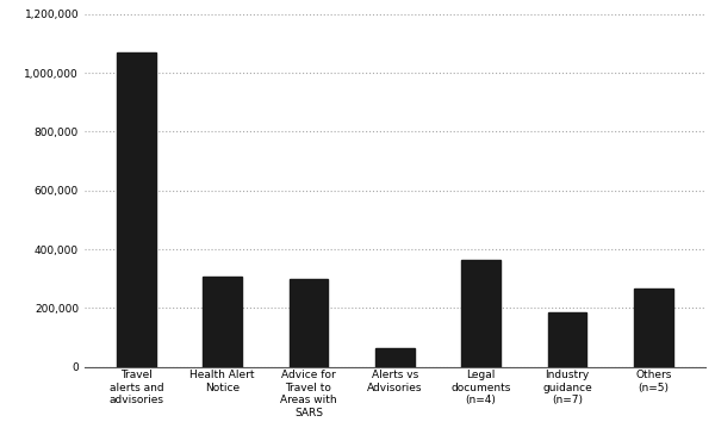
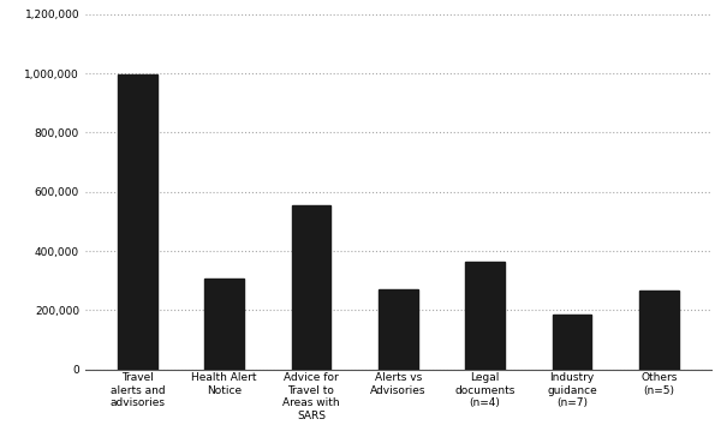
Travel alerts and advisories: 1,070,000 -> 995,000
Advice for Travel to Areas with SARS: 300,000 -> 555,000
Alerts vs Advisories: 65,000 -> 270,000
